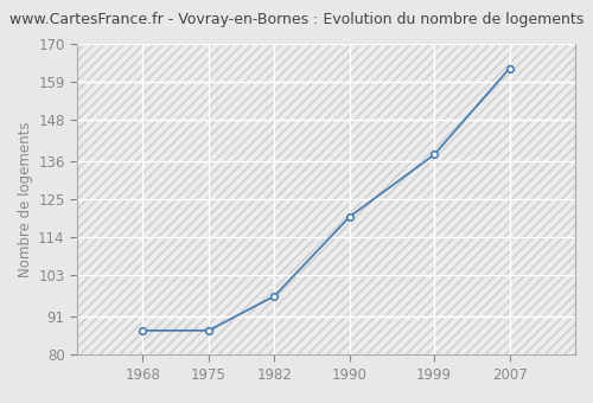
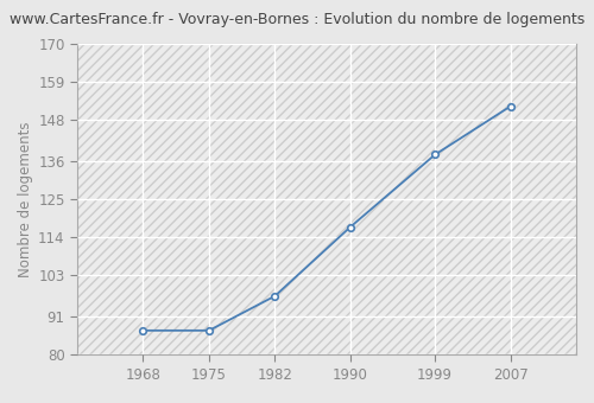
1990: 120 -> 117
2007: 163 -> 152
